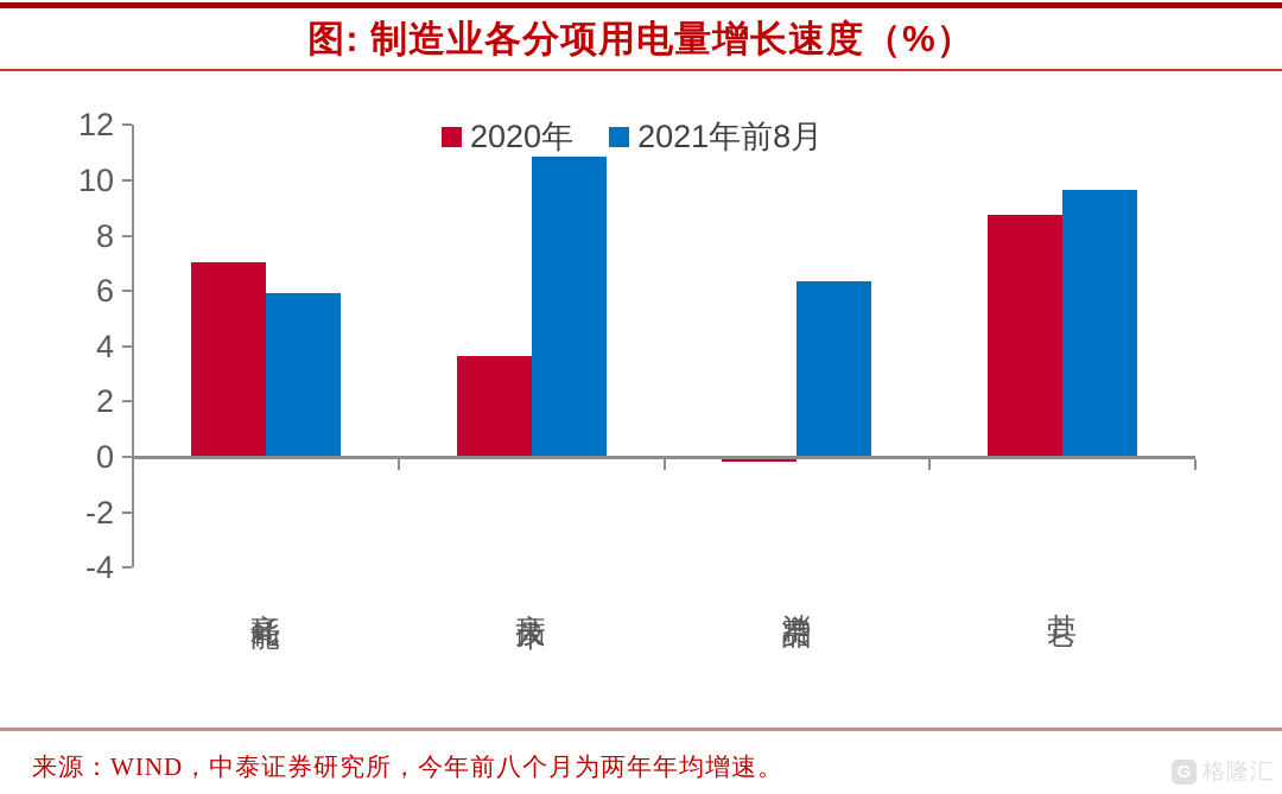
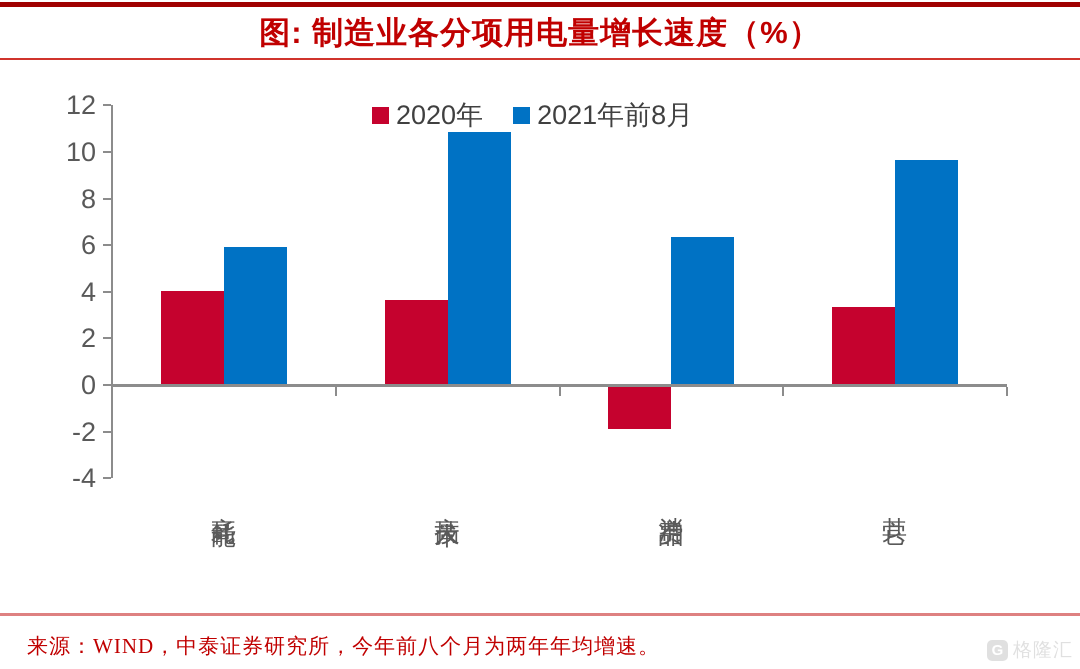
2020年/高耗能: 7.0 -> 4.0
2020年/消费品: -0.1 -> -1.8
2020年/其它: 8.7 -> 3.3
